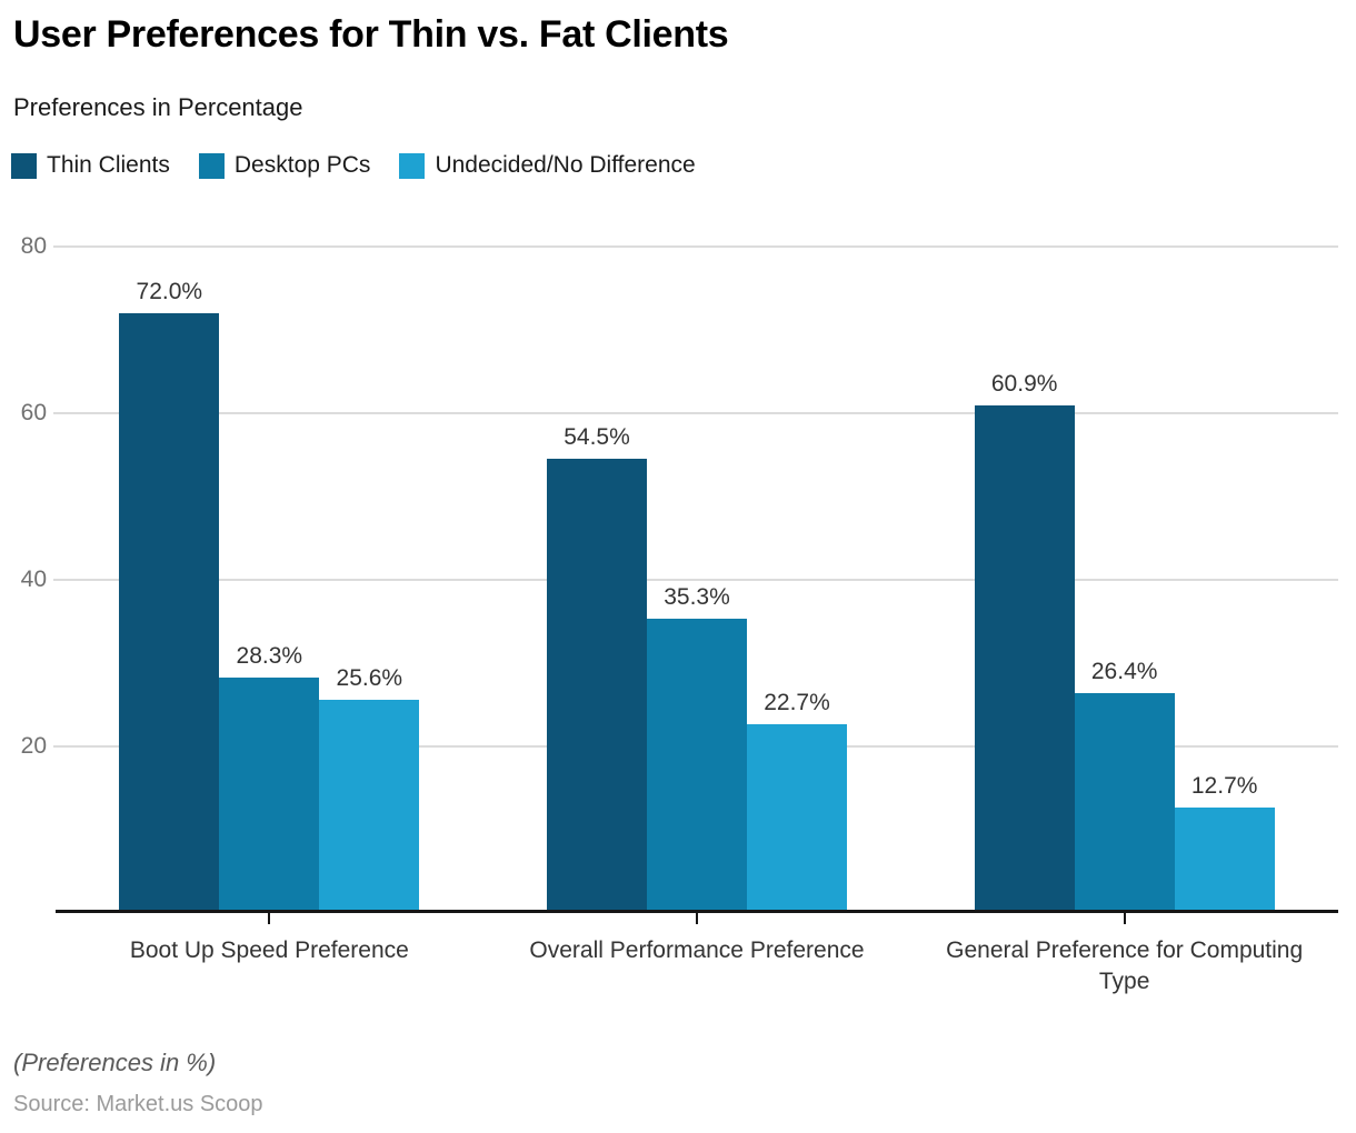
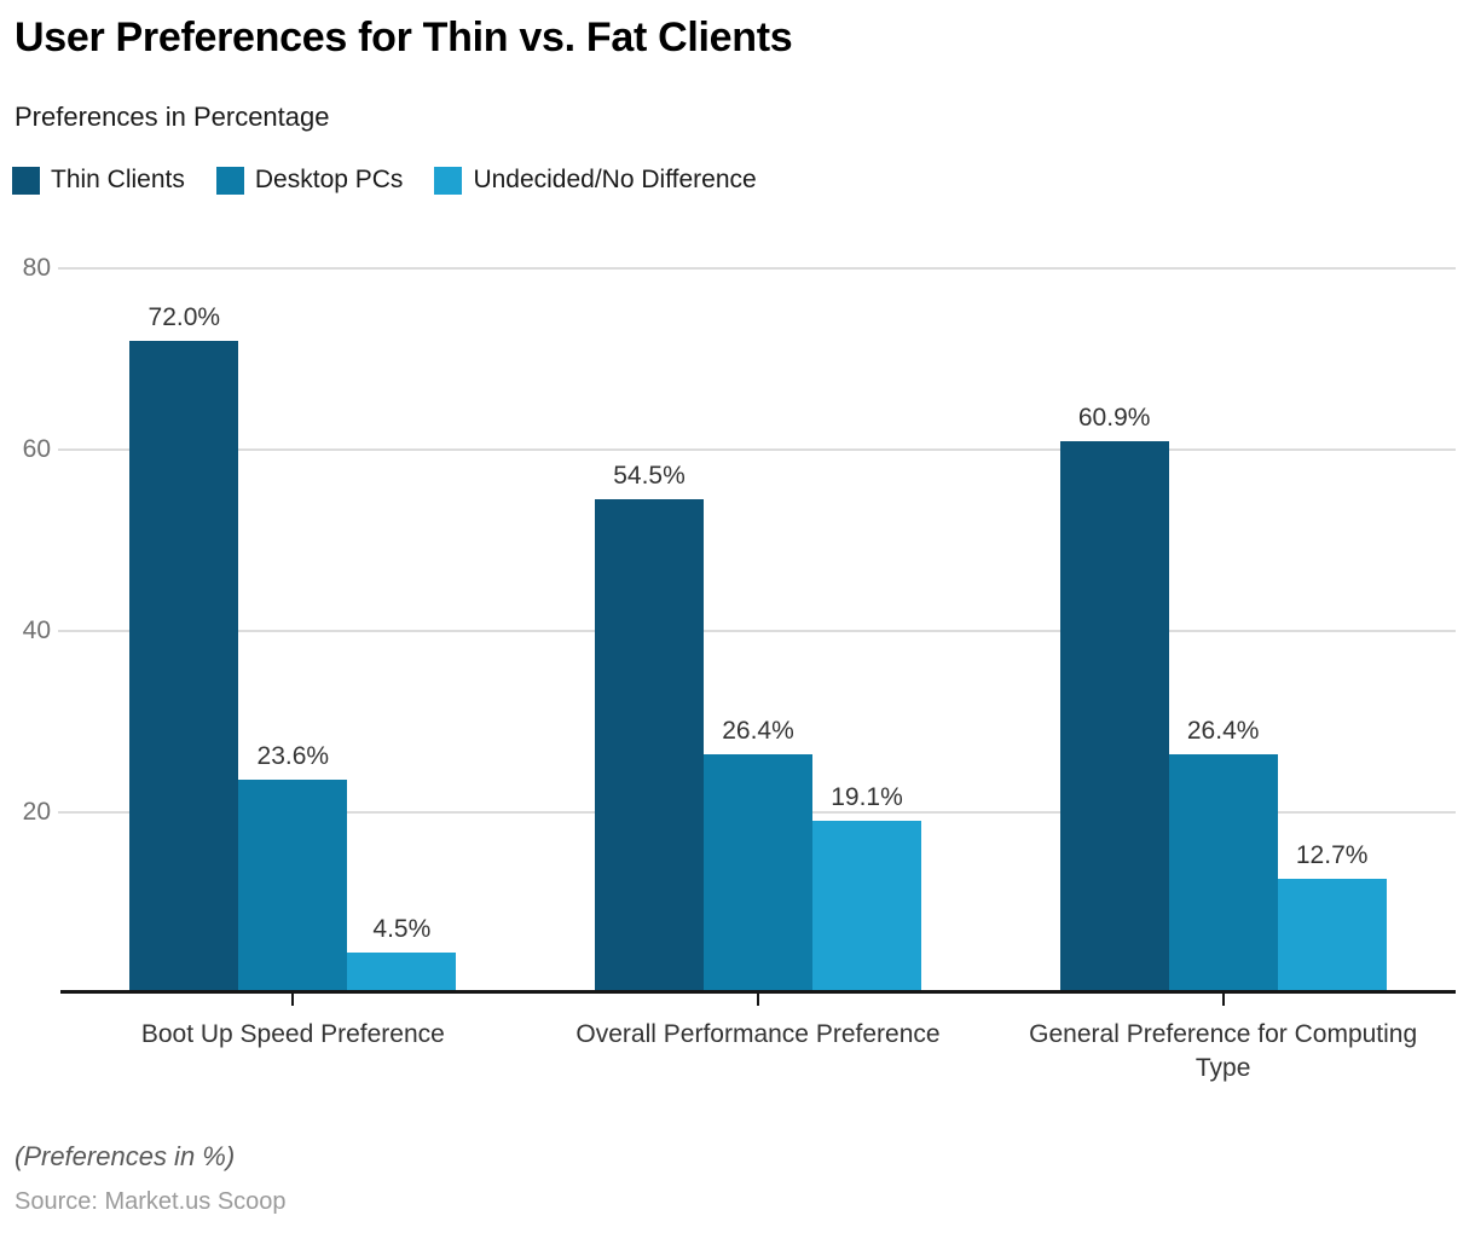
Desktop PCs/Boot Up Speed Preference: 28.3% -> 23.6%
Undecided/No Difference/Boot Up Speed Preference: 25.6% -> 4.5%
Desktop PCs/Overall Performance Preference: 35.3% -> 26.4%
Undecided/No Difference/Overall Performance Preference: 22.7% -> 19.1%
